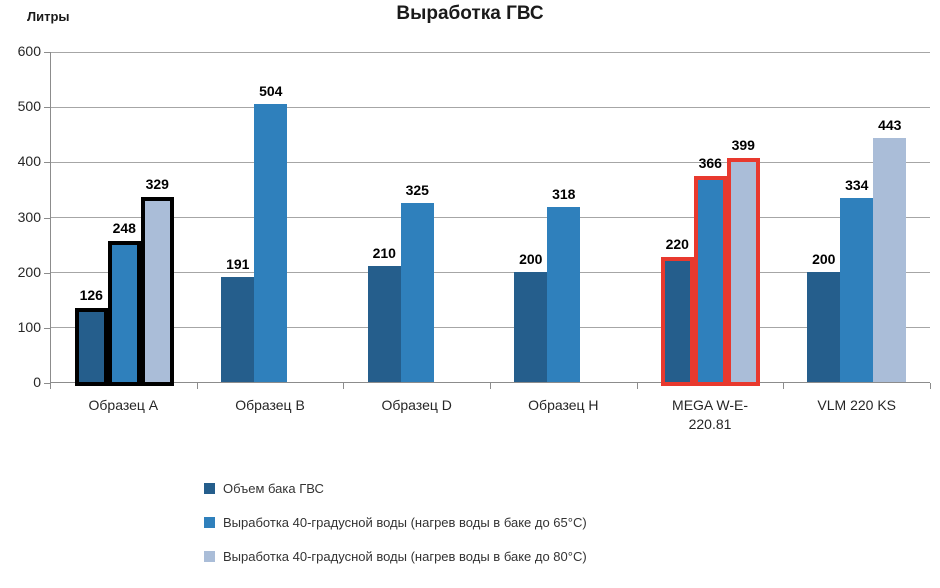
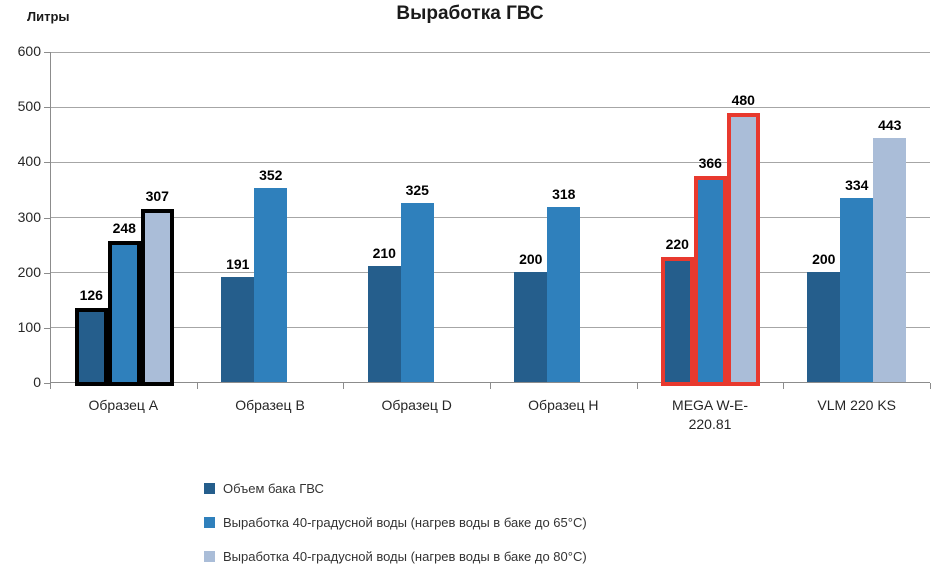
Выработка 40-градусной воды (нагрев воды в баке до 80°C)/Образец A: 329 -> 307
Выработка 40-градусной воды (нагрев воды в баке до 65°C)/Образец B: 504 -> 352
Выработка 40-градусной воды (нагрев воды в баке до 80°C)/MEGA W-E- 220.81: 399 -> 480
